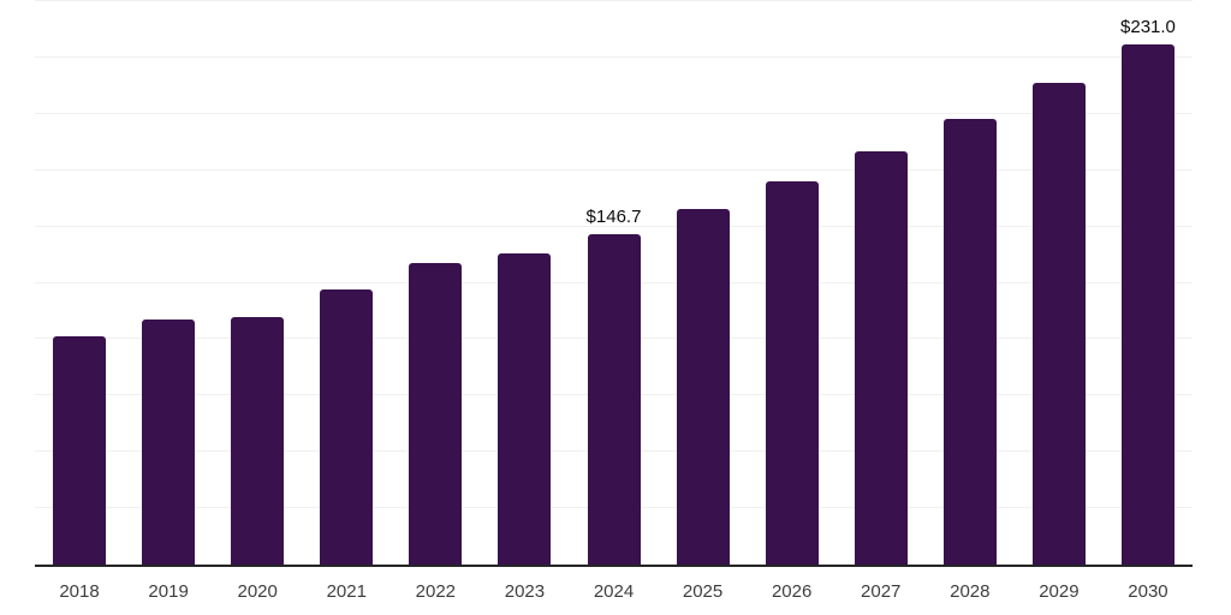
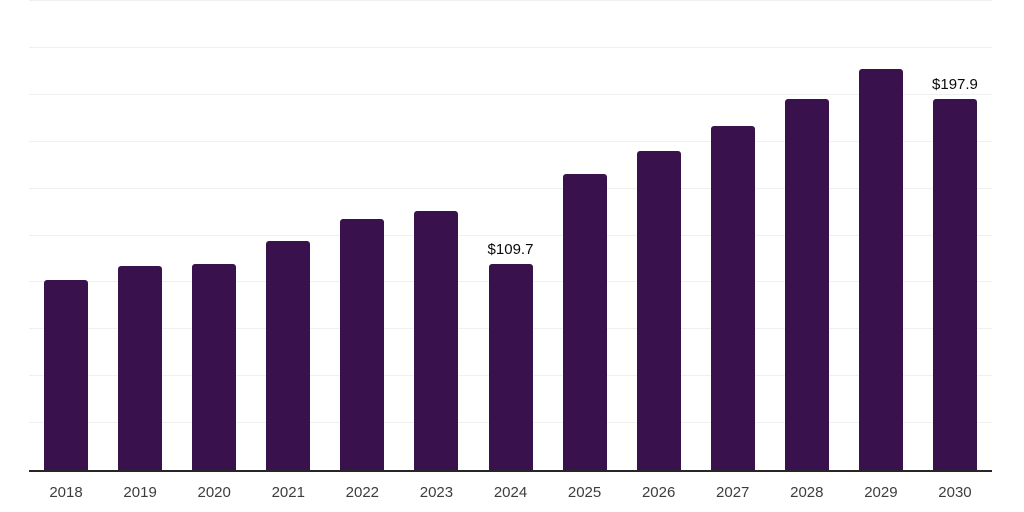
2024: $146.7 -> $109.7
2030: $231.0 -> $197.9
